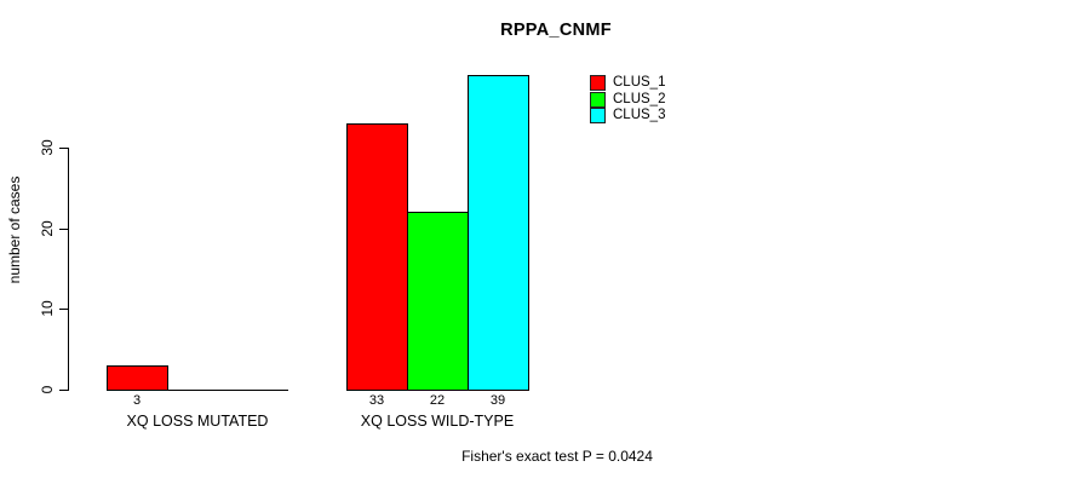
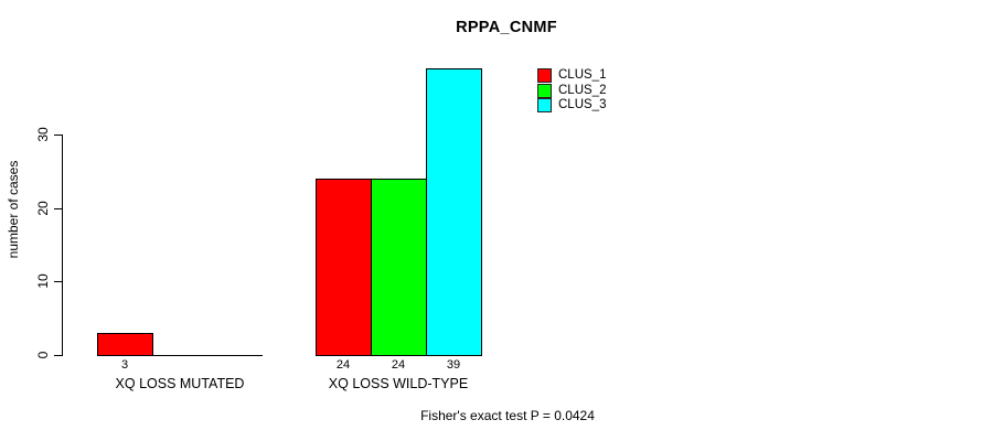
CLUS_1/XQ LOSS WILD-TYPE: 33 -> 24
CLUS_2/XQ LOSS WILD-TYPE: 22 -> 24
